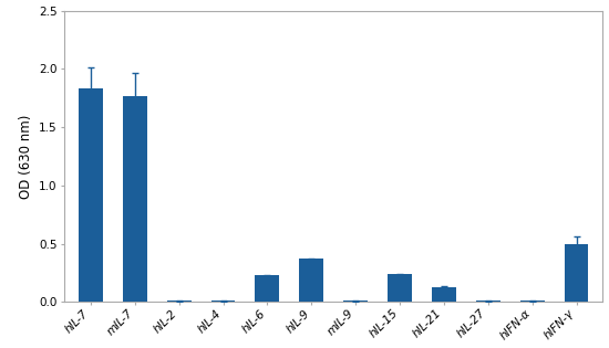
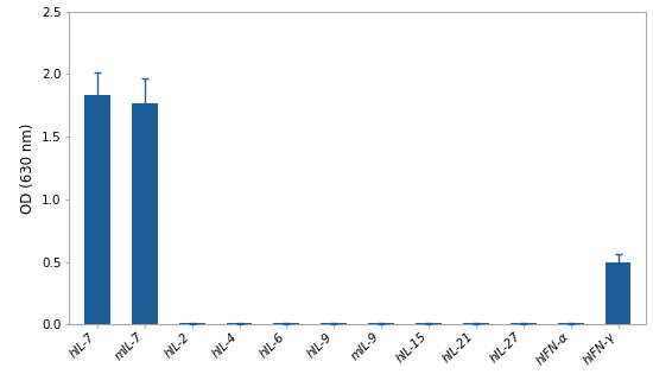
hIL-6: 0.23 -> 0.01
hIL-9: 0.37 -> 0.01
hIL-15: 0.24 -> 0.01
hIL-21: 0.13 -> 0.01
